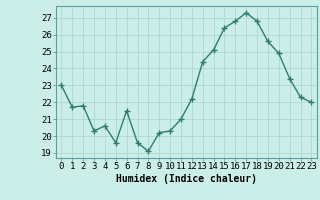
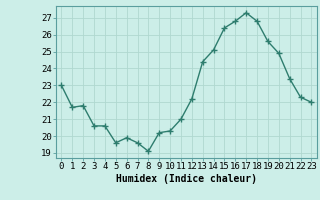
3: 20.3 -> 20.6
6: 21.5 -> 19.9
